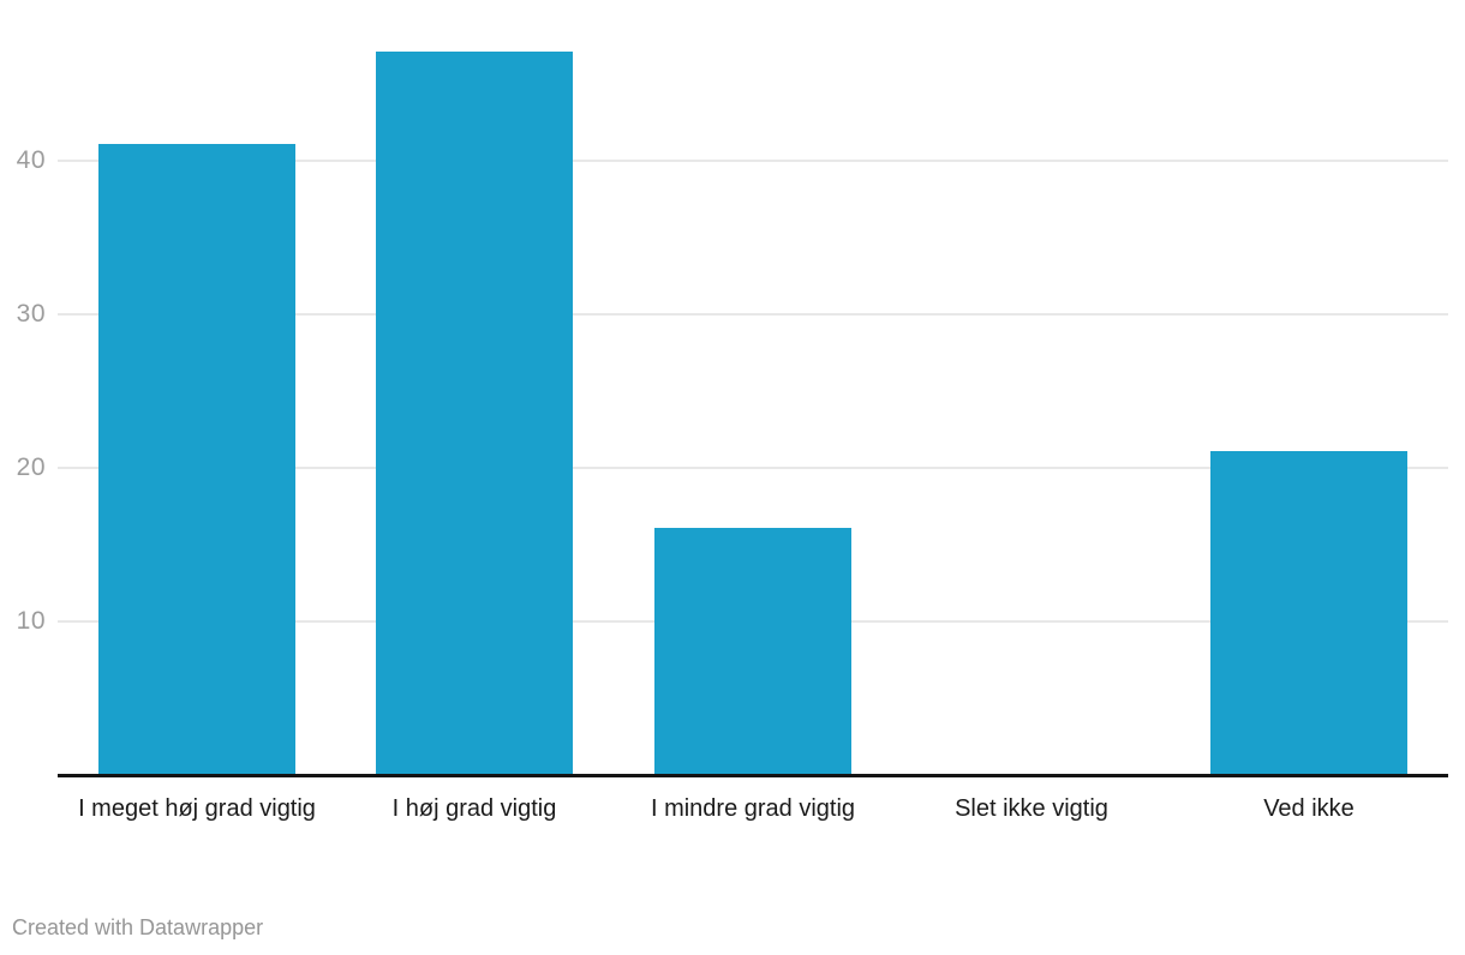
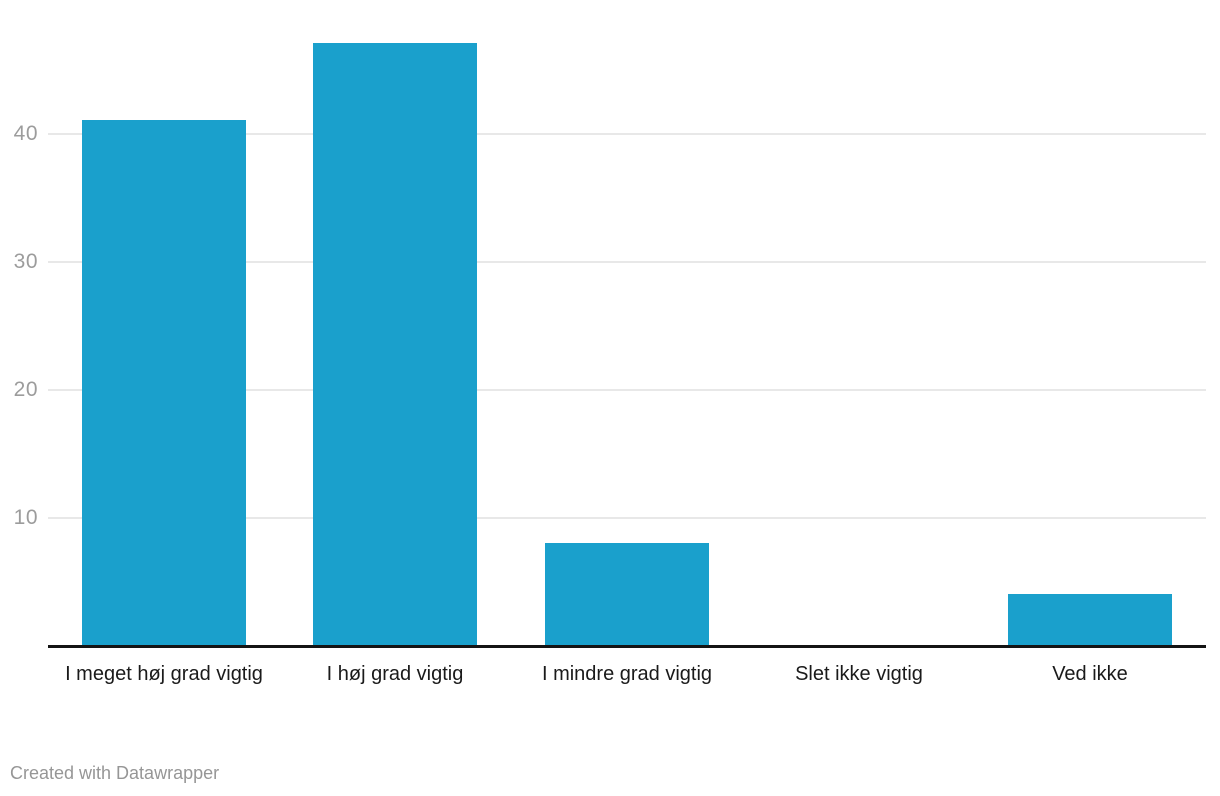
I mindre grad vigtig: 16 -> 8
Ved ikke: 21 -> 4
